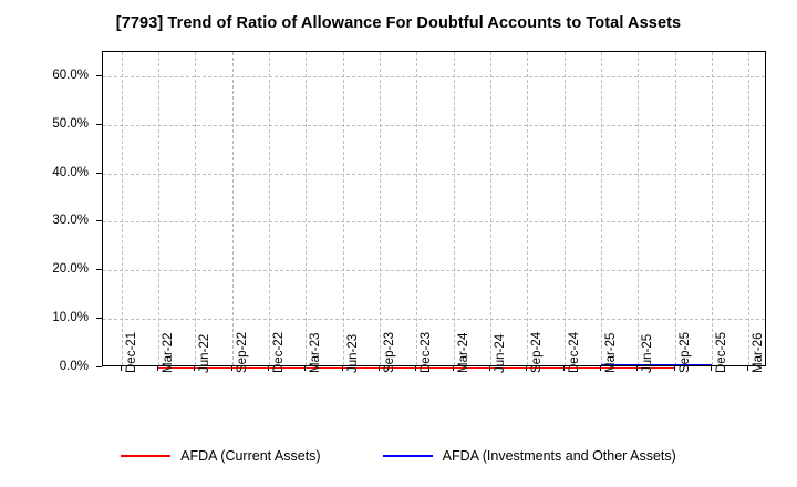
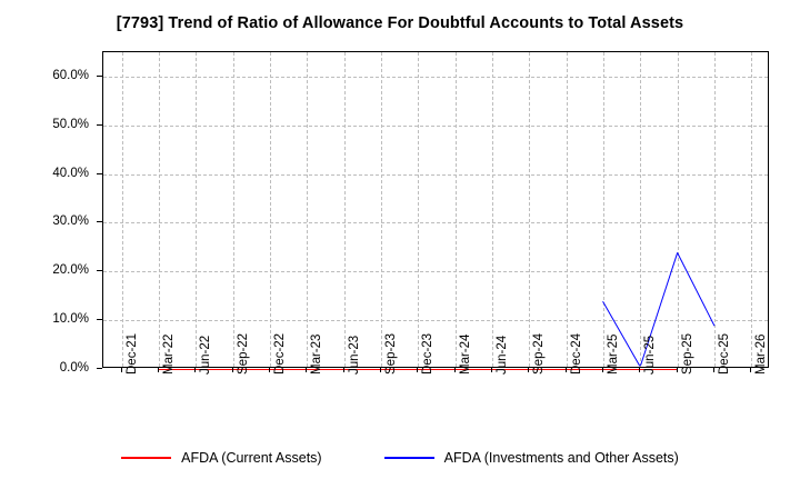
AFDA (Investments and Other Assets)/Mar-25: 1% -> 14%
AFDA (Investments and Other Assets)/Sep-25: 1% -> 24%
AFDA (Investments and Other Assets)/Dec-25: 1% -> 9%
